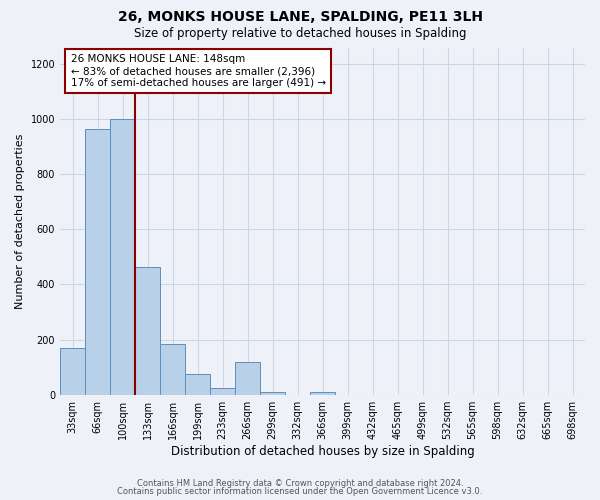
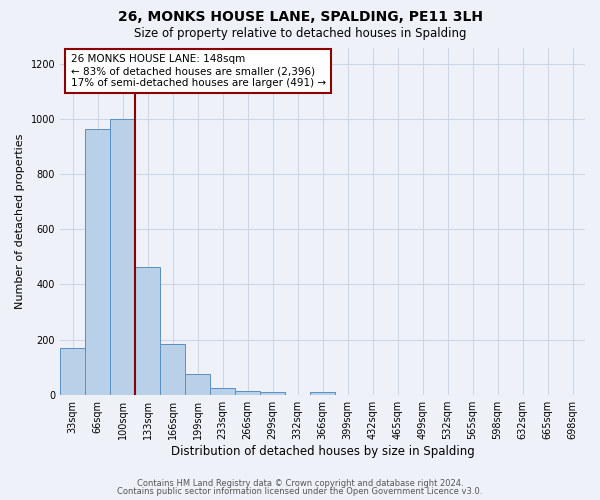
266sqm: 120 -> 15
